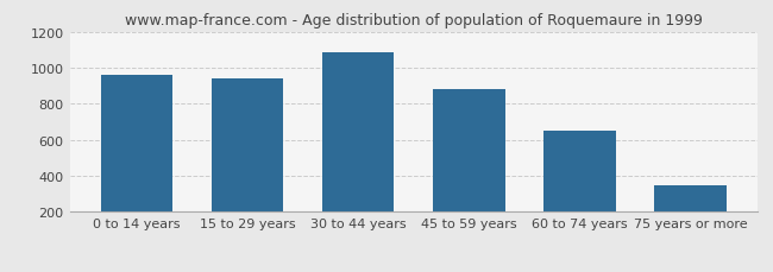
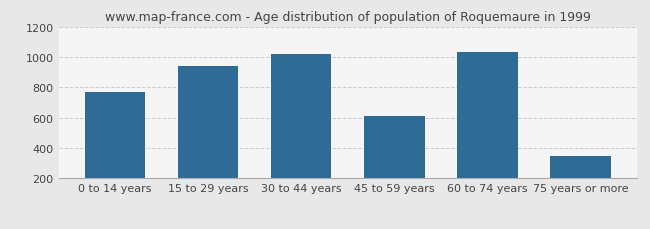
0 to 14 years: 960 -> 770
30 to 44 years: 1080 -> 1020
45 to 59 years: 880 -> 610
60 to 74 years: 650 -> 1030
